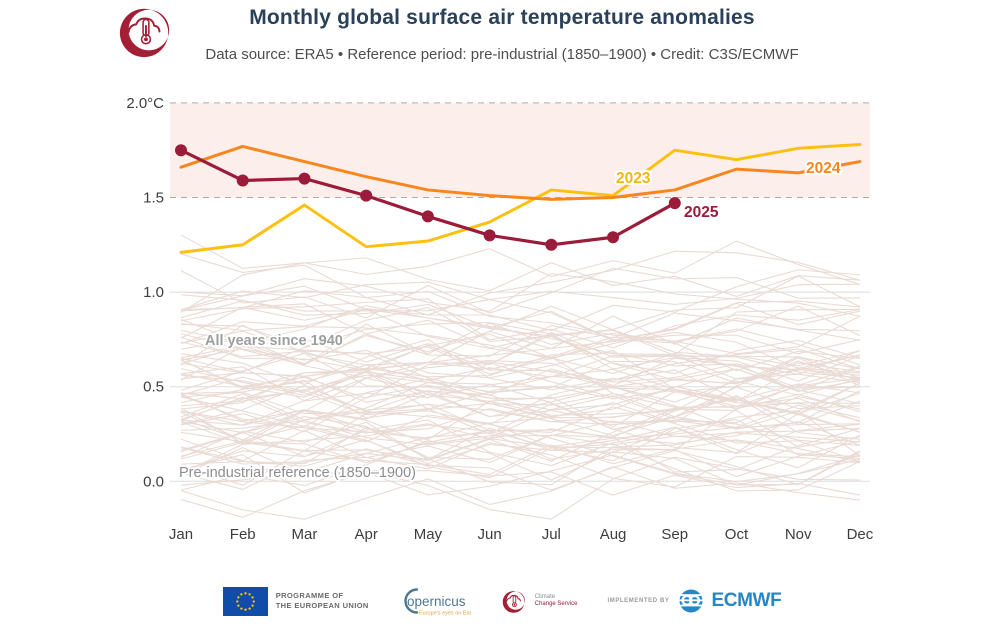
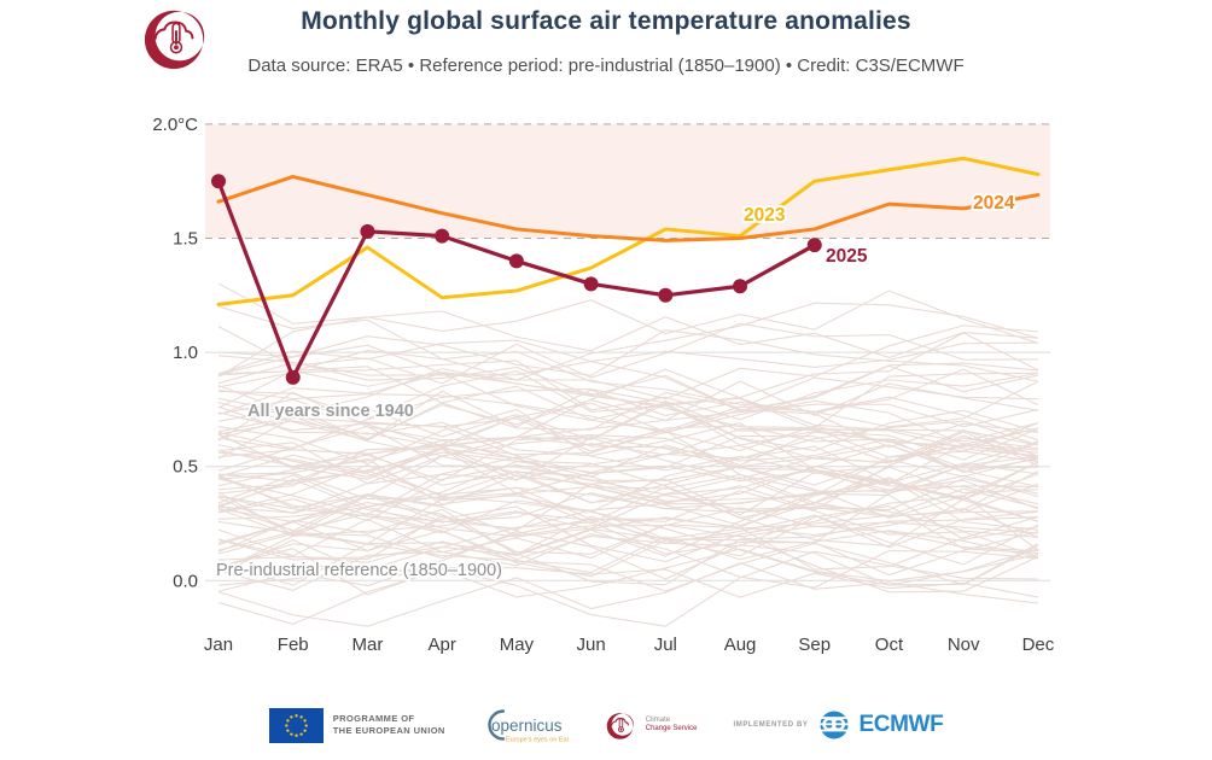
2025/Feb: 1.59 -> 0.89
2025/Mar: 1.60 -> 1.53
2023/Oct: 1.70 -> 1.80
2023/Nov: 1.76 -> 1.85
